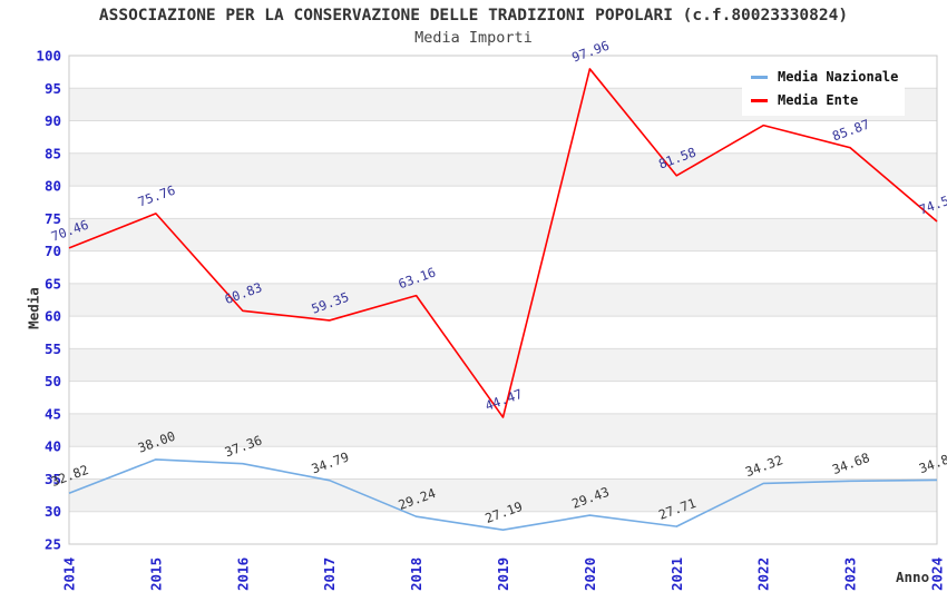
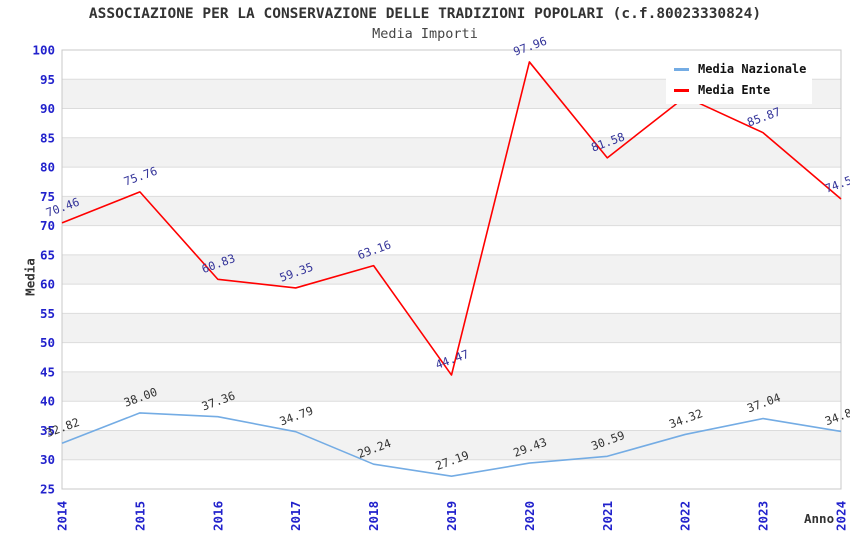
Media Nazionale/2021: 27.71 -> 30.59
Media Ente/2022: 89 -> 92
Media Nazionale/2023: 34.68 -> 37.04
